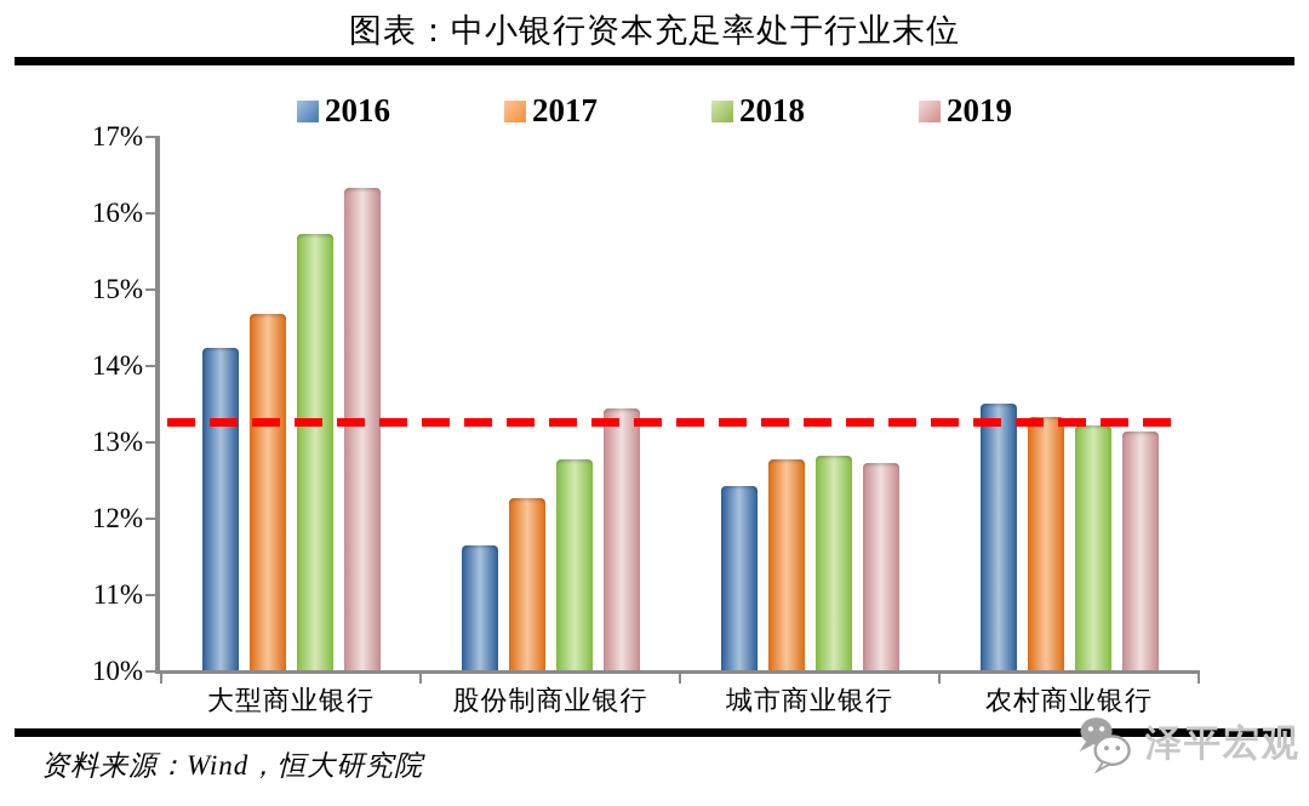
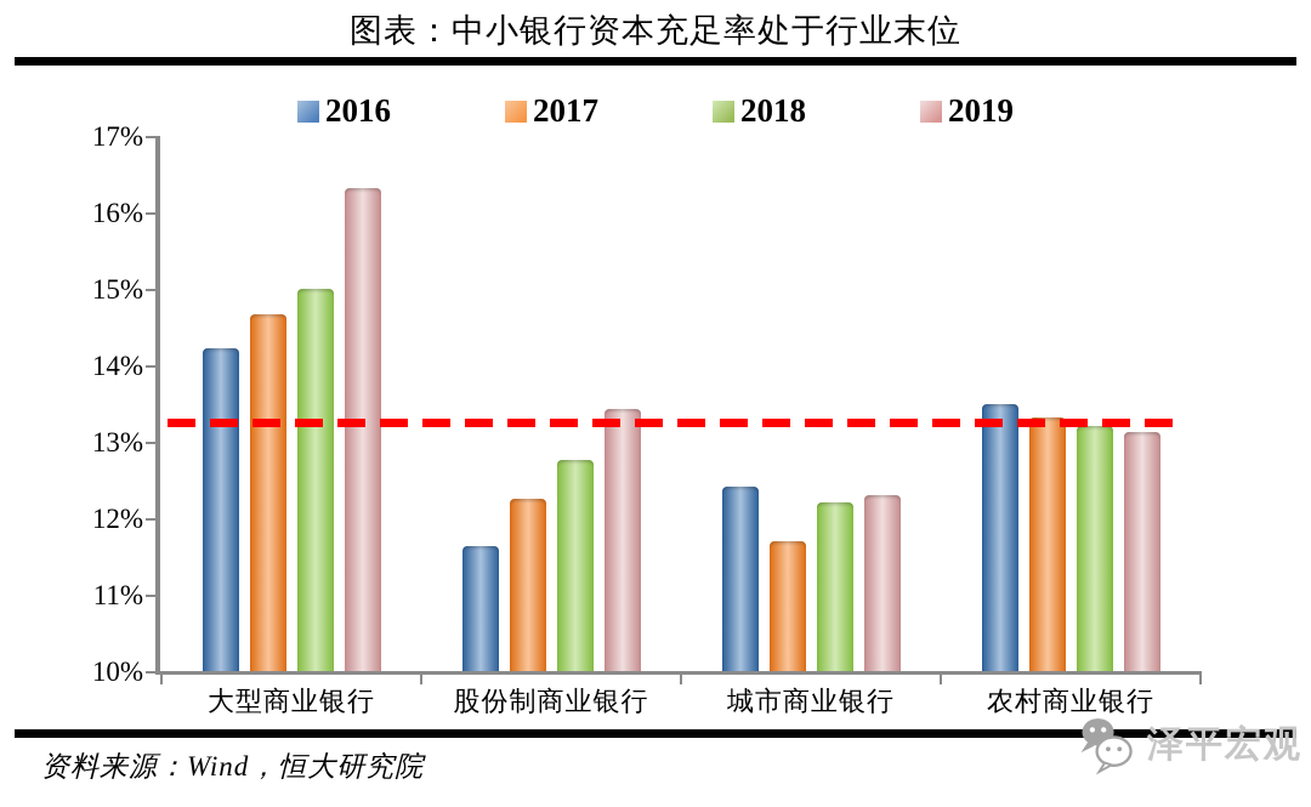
2018/大型商业银行: 15.7% -> 15.0%
2017/城市商业银行: 12.8% -> 11.7%
2018/城市商业银行: 12.8% -> 12.2%
2019/城市商业银行: 12.7% -> 12.3%
